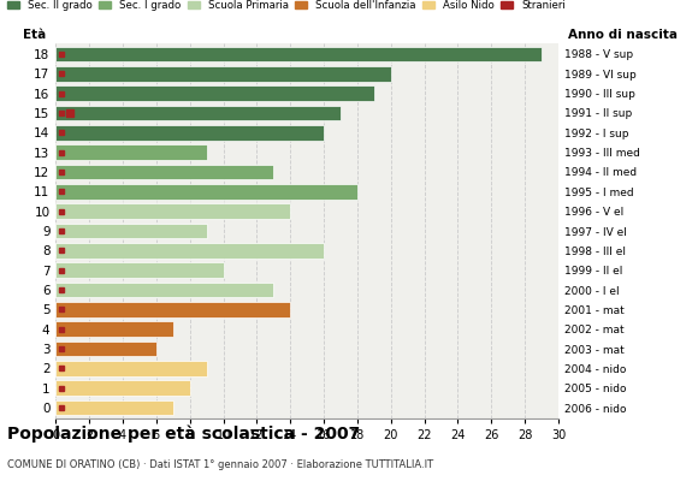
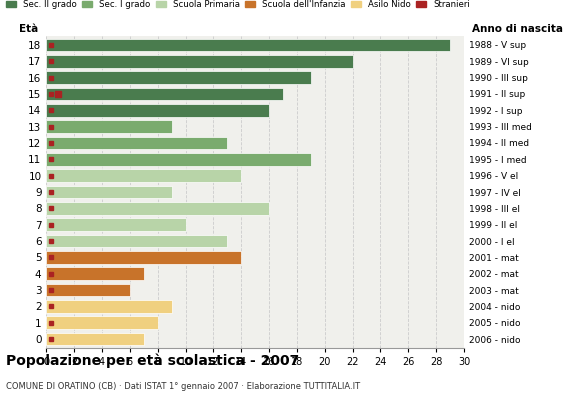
17: 20 -> 22
11: 18 -> 19
